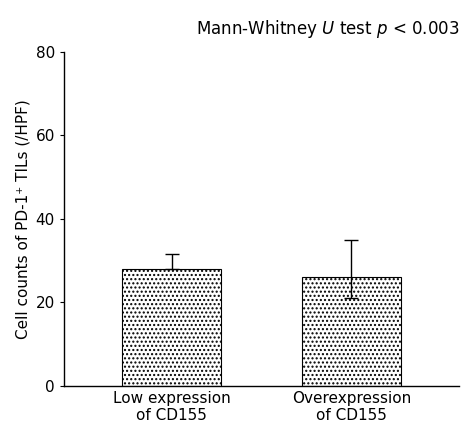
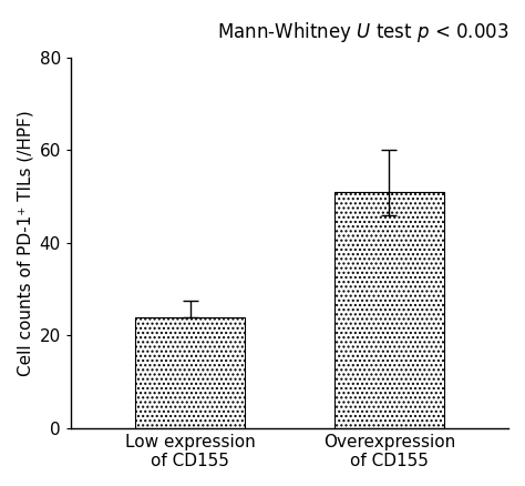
Low expression of CD155: 28 -> 24
Overexpression of CD155: 26 -> 51
